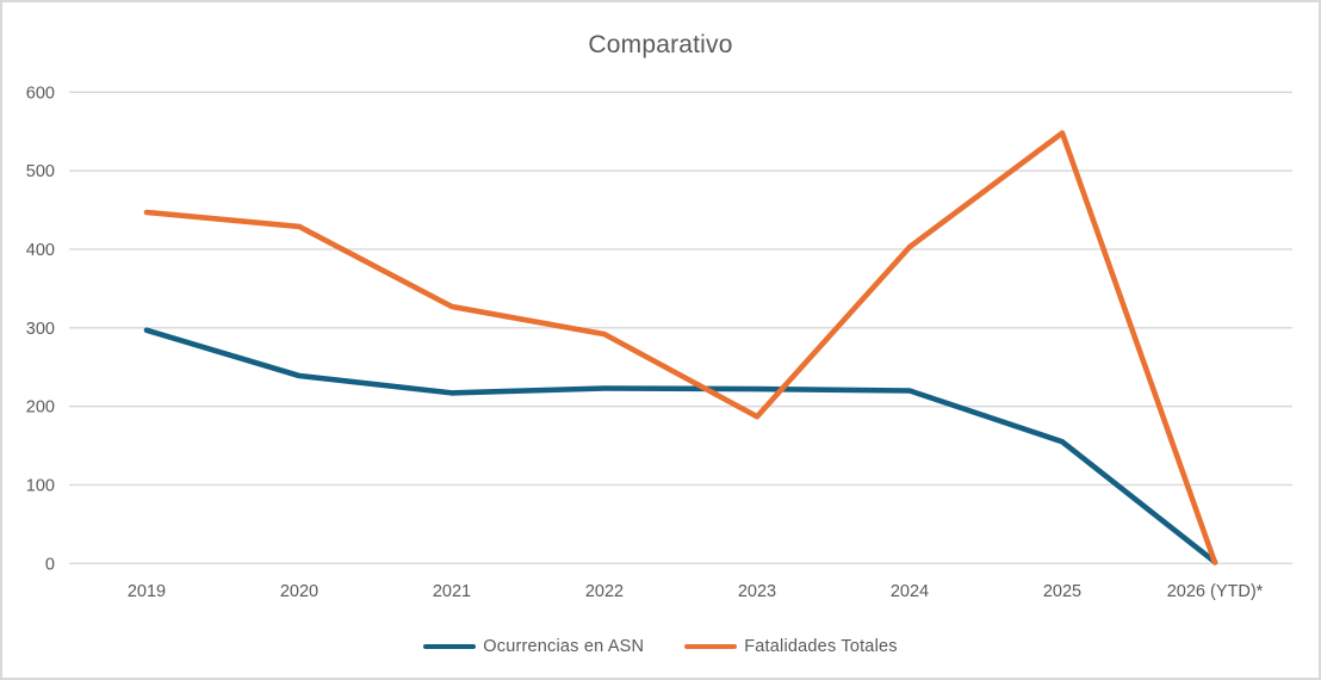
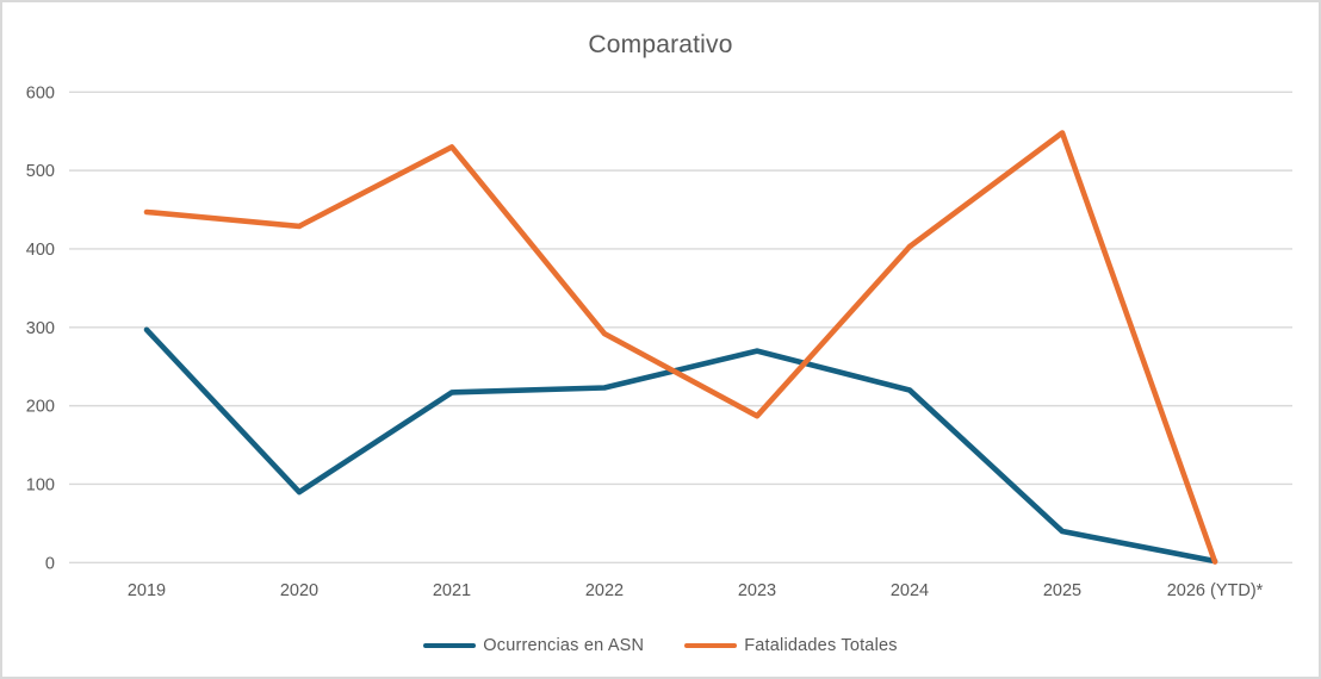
Ocurrencias en ASN/2020: 240 -> 90
Fatalidades Totales/2021: 330 -> 530
Ocurrencias en ASN/2023: 220 -> 270
Ocurrencias en ASN/2025: 160 -> 40
